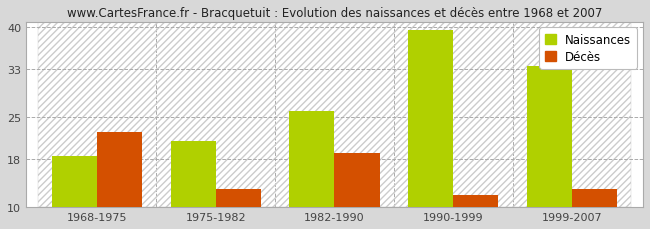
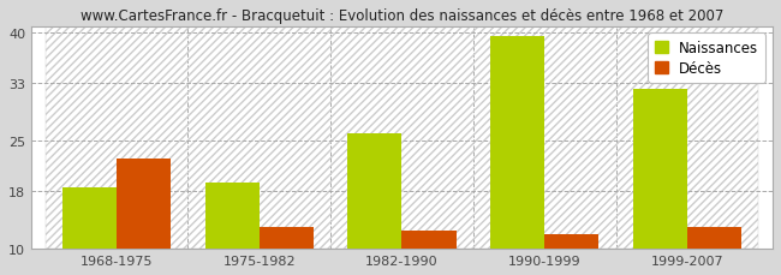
Naissances/1975-1982: 21.0 -> 19.2
Décès/1982-1990: 19.0 -> 12.6
Naissances/1999-2007: 33.5 -> 32.2
